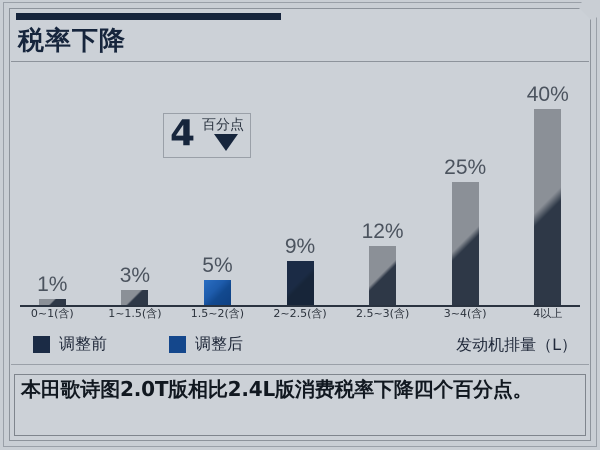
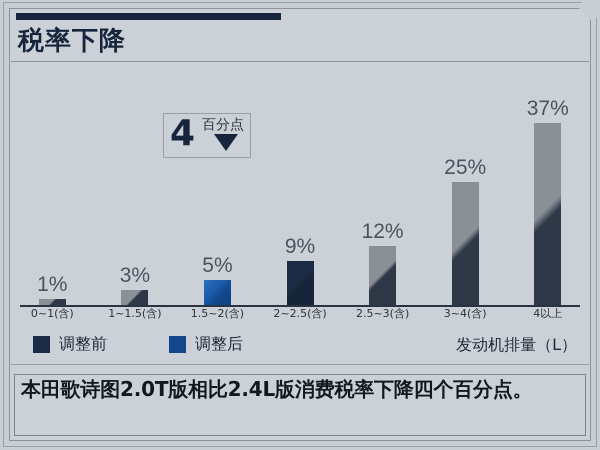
4以上: 40% -> 37%
